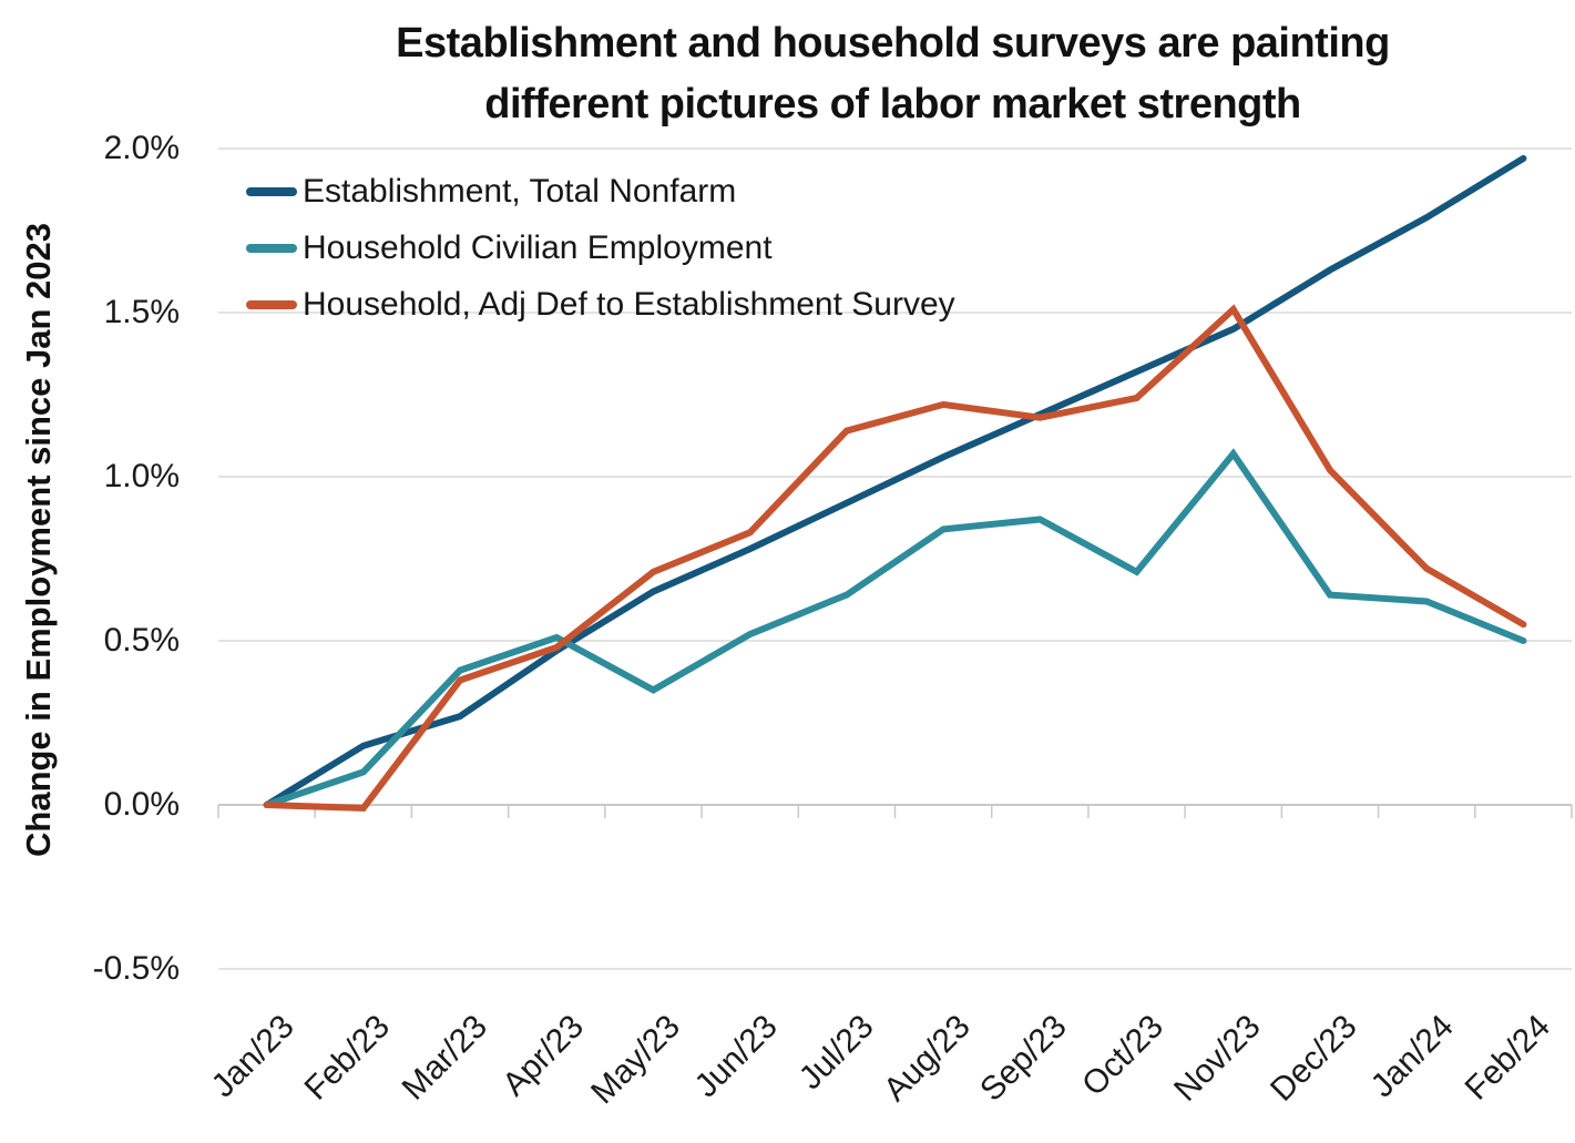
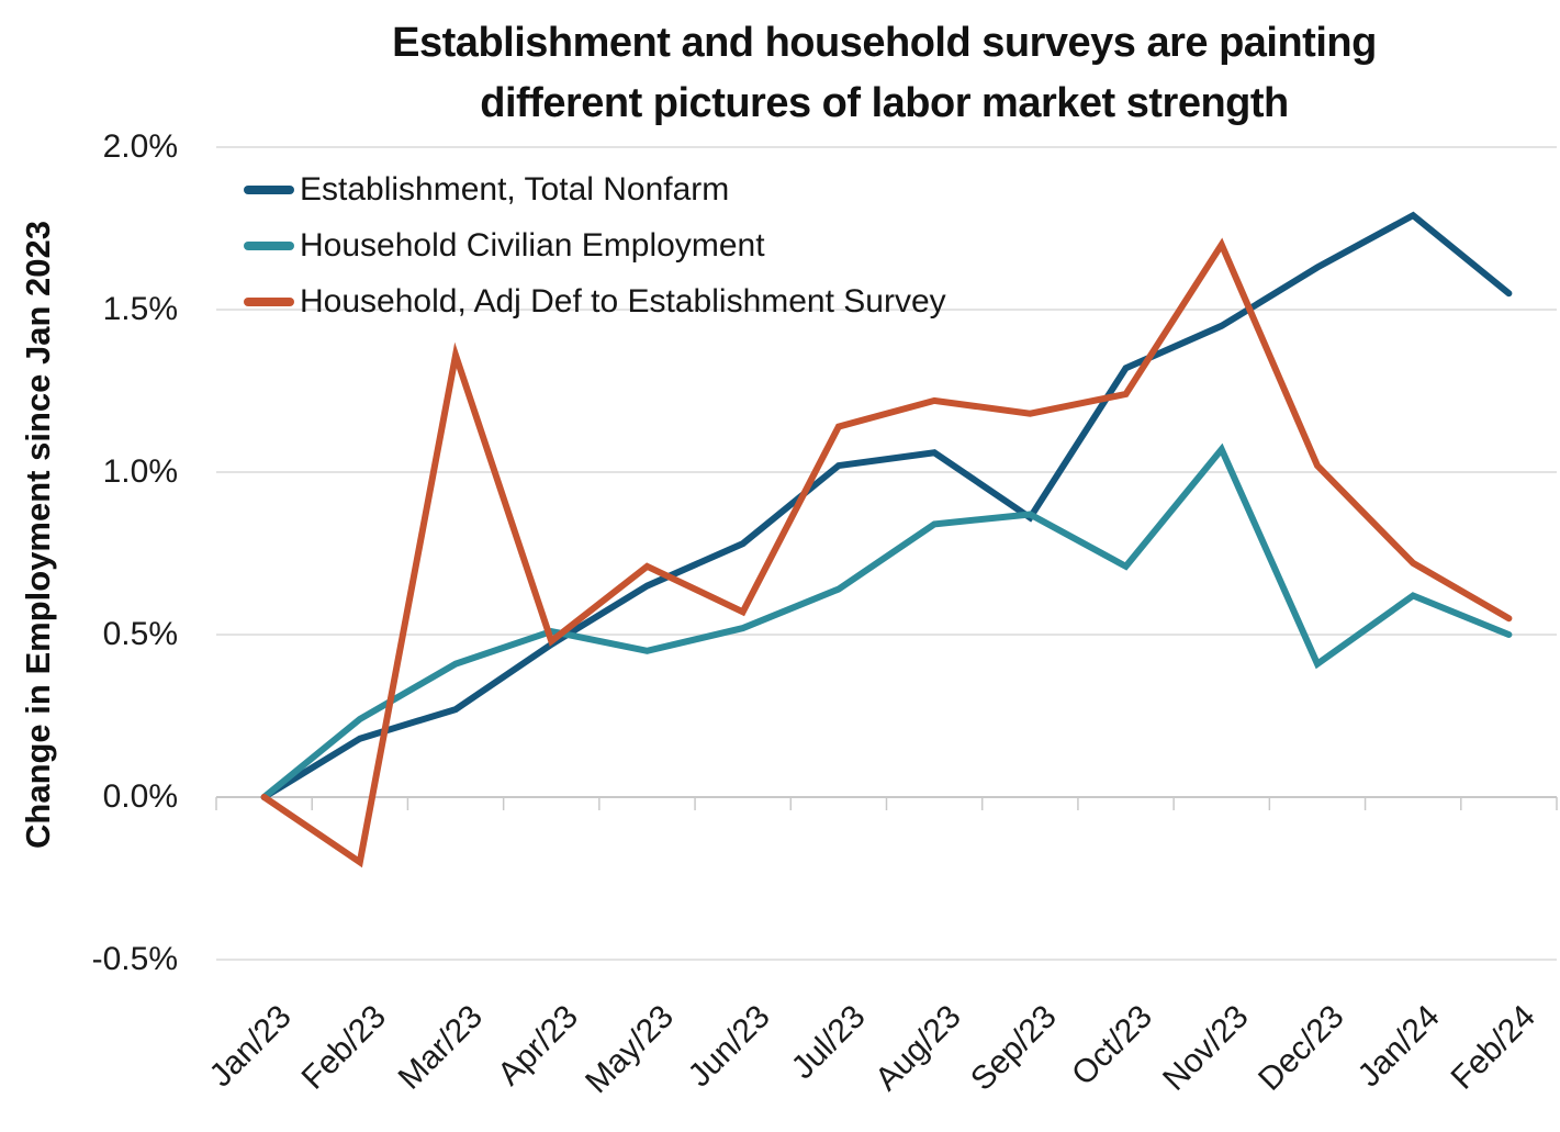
Household Civilian Employment/Feb/23: 0.10% -> 0.24%
Household, Adj Def to Establishment Survey/Feb/23: -0.01% -> -0.20%
Household, Adj Def to Establishment Survey/Mar/23: 0.38% -> 1.36%
Household Civilian Employment/May/23: 0.35% -> 0.45%
Household, Adj Def to Establishment Survey/Jun/23: 0.83% -> 0.57%
Establishment, Total Nonfarm/Jul/23: 0.92% -> 1.02%
Establishment, Total Nonfarm/Sep/23: 1.19% -> 0.86%
Household, Adj Def to Establishment Survey/Nov/23: 1.51% -> 1.70%
Household Civilian Employment/Dec/23: 0.64% -> 0.41%
Establishment, Total Nonfarm/Feb/24: 1.97% -> 1.55%
